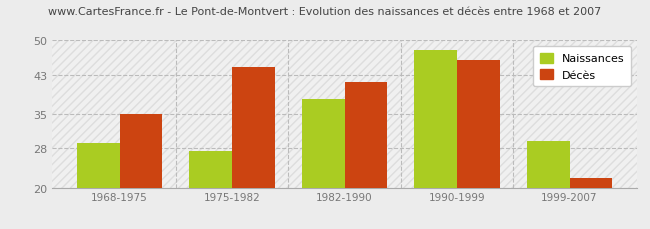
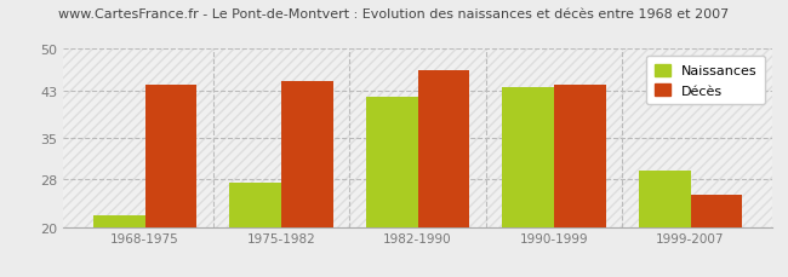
Naissances/1968-1975: 29.0 -> 22.0
Décès/1968-1975: 35.0 -> 44.0
Naissances/1982-1990: 38.0 -> 42.0
Décès/1982-1990: 41.5 -> 46.5
Naissances/1990-1999: 48.0 -> 43.5
Décès/1990-1999: 46.0 -> 44.0
Décès/1999-2007: 22.0 -> 25.5
